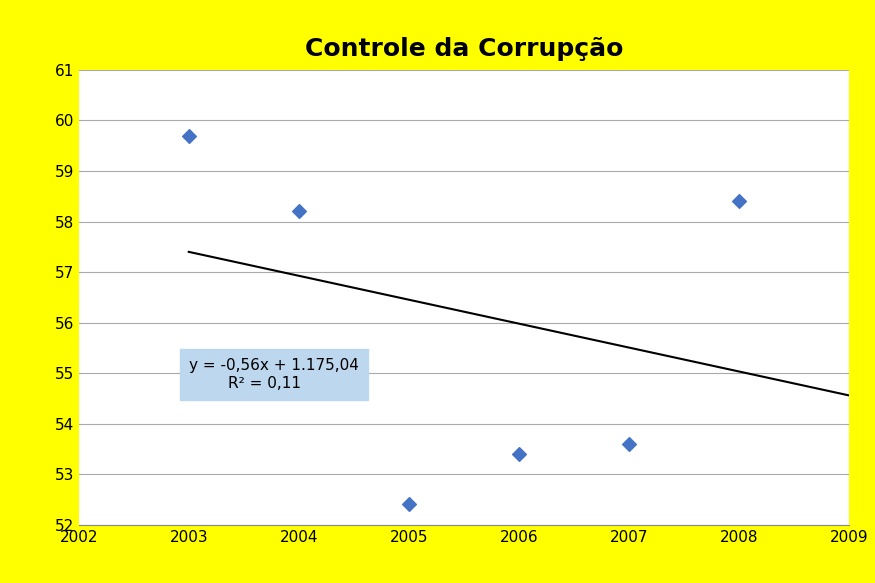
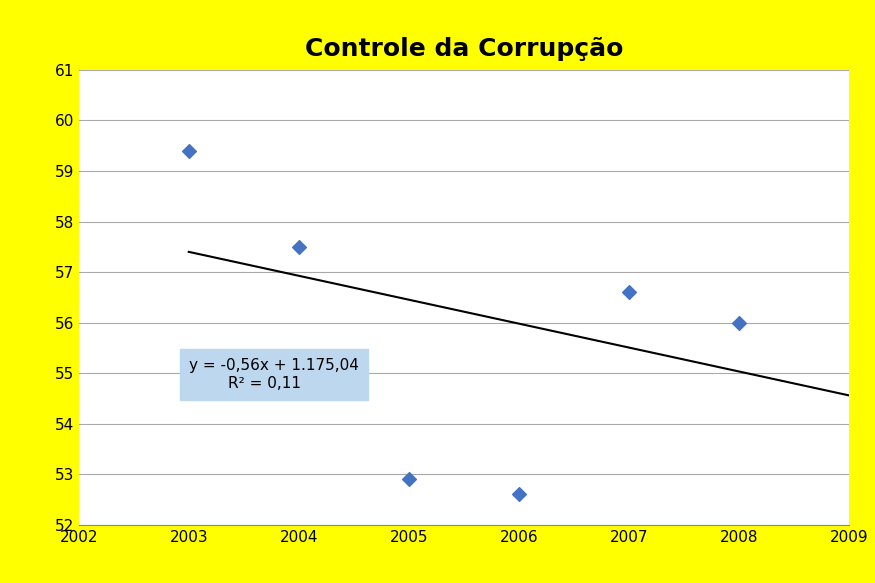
2003: 59.7 -> 59.4
2004: 58.2 -> 57.5
2005: 52.4 -> 52.9
2006: 53.4 -> 52.6
2007: 53.6 -> 56.6
2008: 58.4 -> 56.0
